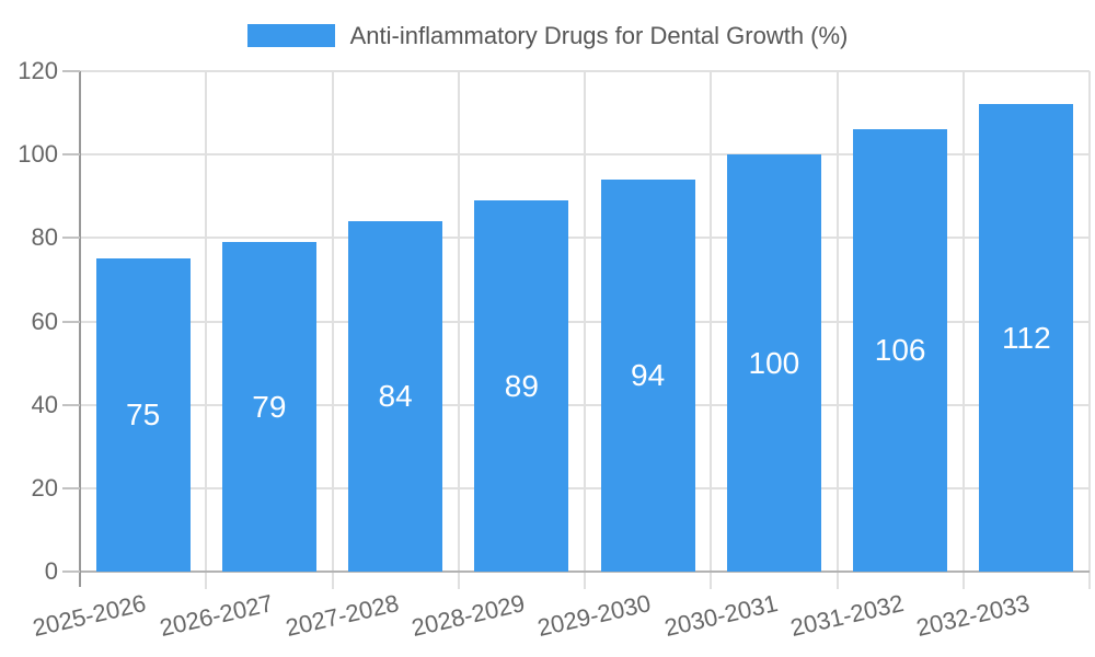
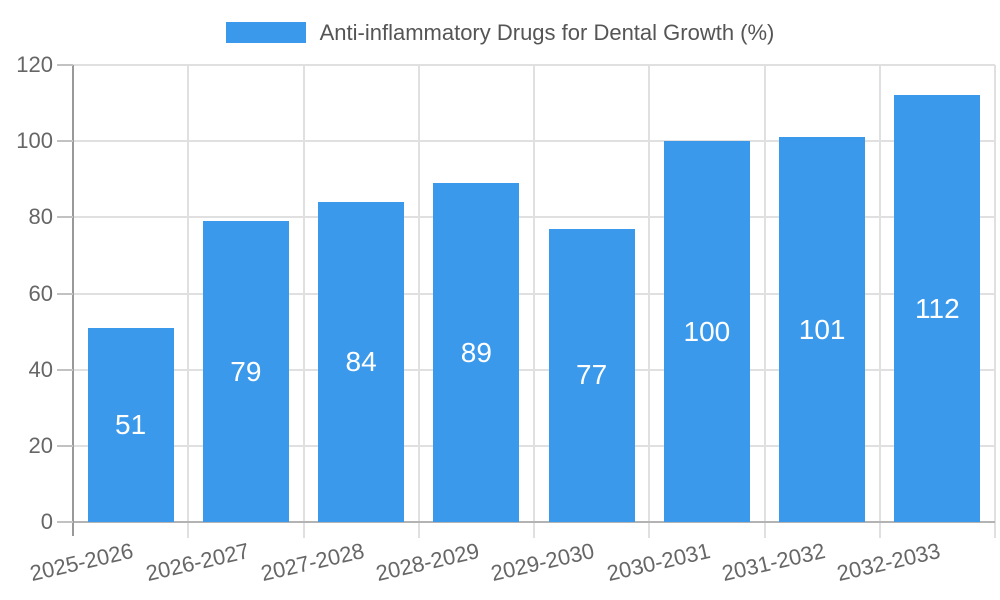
2025-2026: 75 -> 51
2029-2030: 94 -> 77
2031-2032: 106 -> 101
